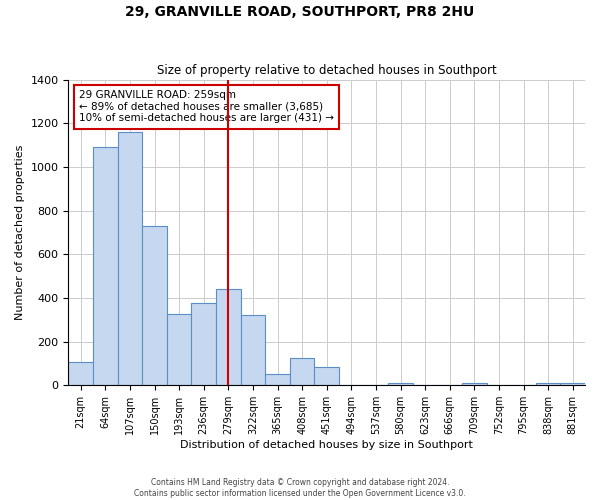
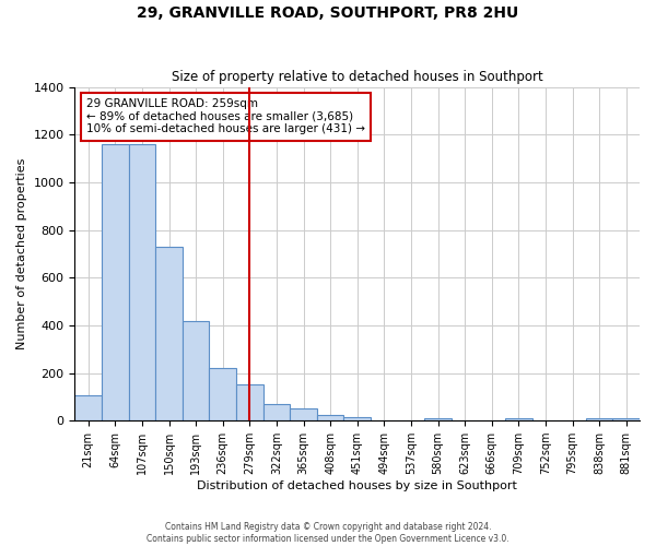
64sqm: 1090 -> 1160
193sqm: 325 -> 420
236sqm: 375 -> 220
279sqm: 440 -> 150
322sqm: 320 -> 70
408sqm: 125 -> 25
451sqm: 85 -> 15
